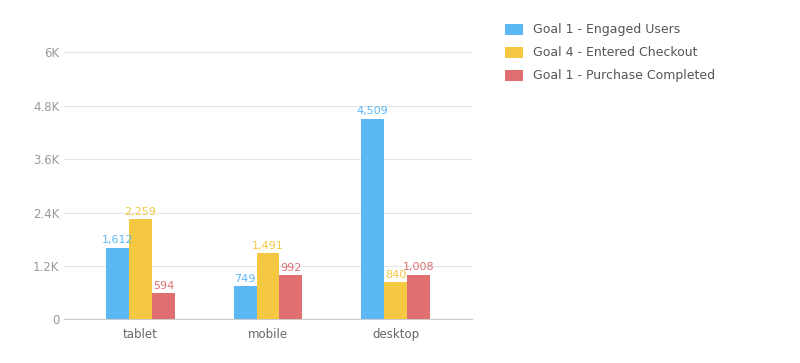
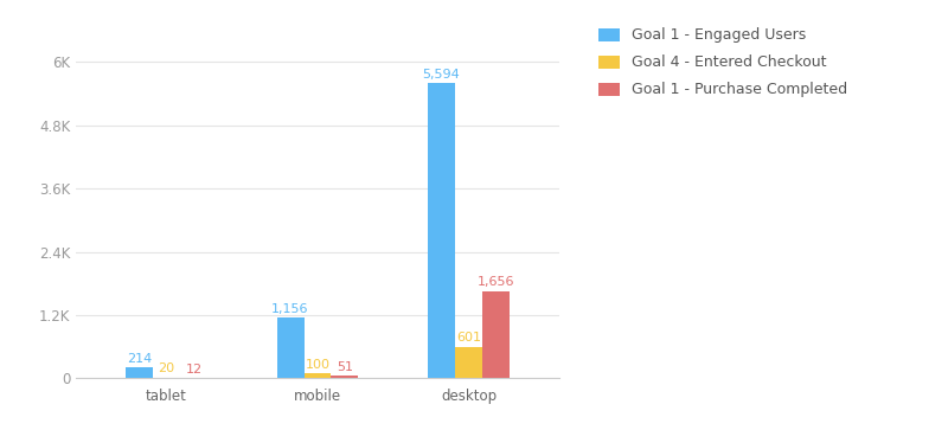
Goal 1 - Engaged Users/tablet: 1,612 -> 214
Goal 4 - Entered Checkout/tablet: 2,259 -> 20
Goal 1 - Purchase Completed/tablet: 594 -> 12
Goal 1 - Engaged Users/mobile: 749 -> 1,156
Goal 4 - Entered Checkout/mobile: 1,491 -> 100
Goal 1 - Purchase Completed/mobile: 992 -> 51
Goal 1 - Engaged Users/desktop: 4,509 -> 5,594
Goal 4 - Entered Checkout/desktop: 840 -> 601
Goal 1 - Purchase Completed/desktop: 1,008 -> 1,656
